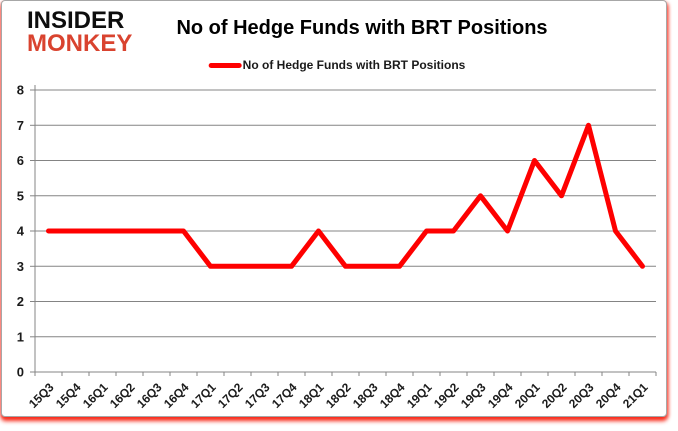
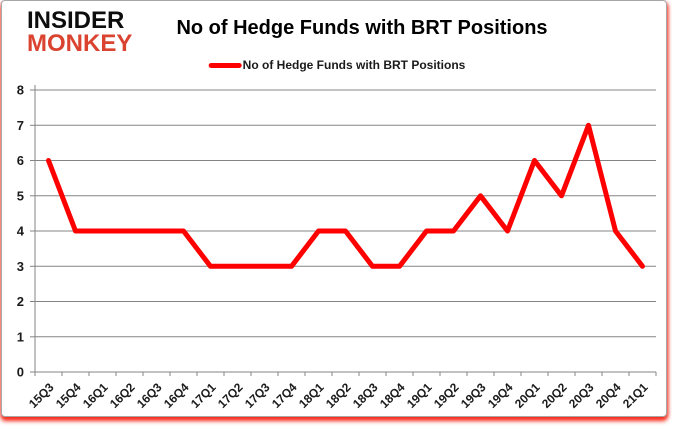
15Q3: 4 -> 6
18Q2: 3 -> 4
